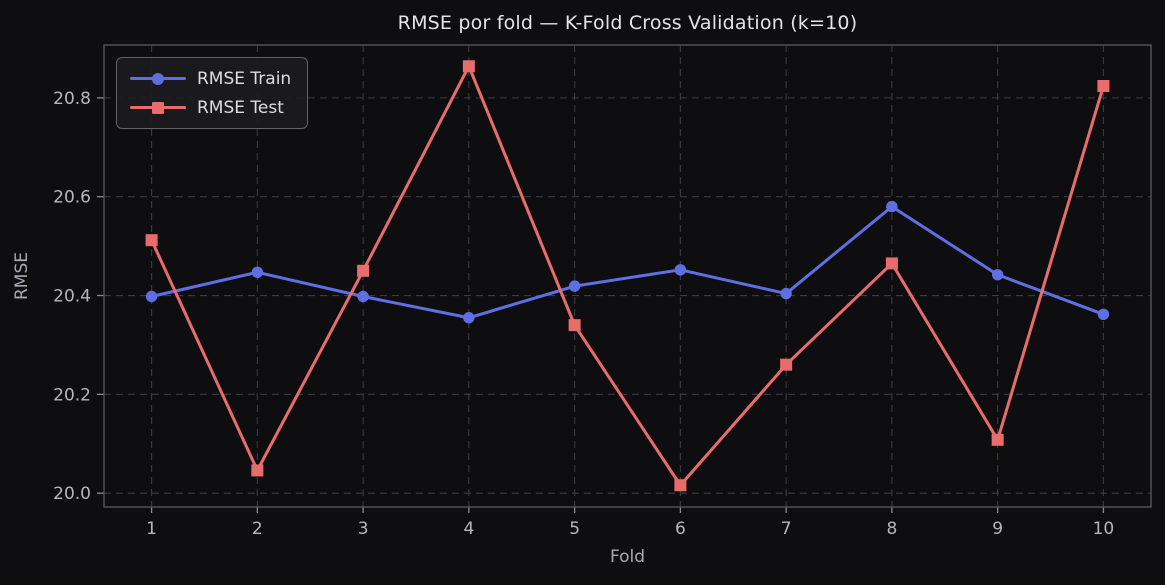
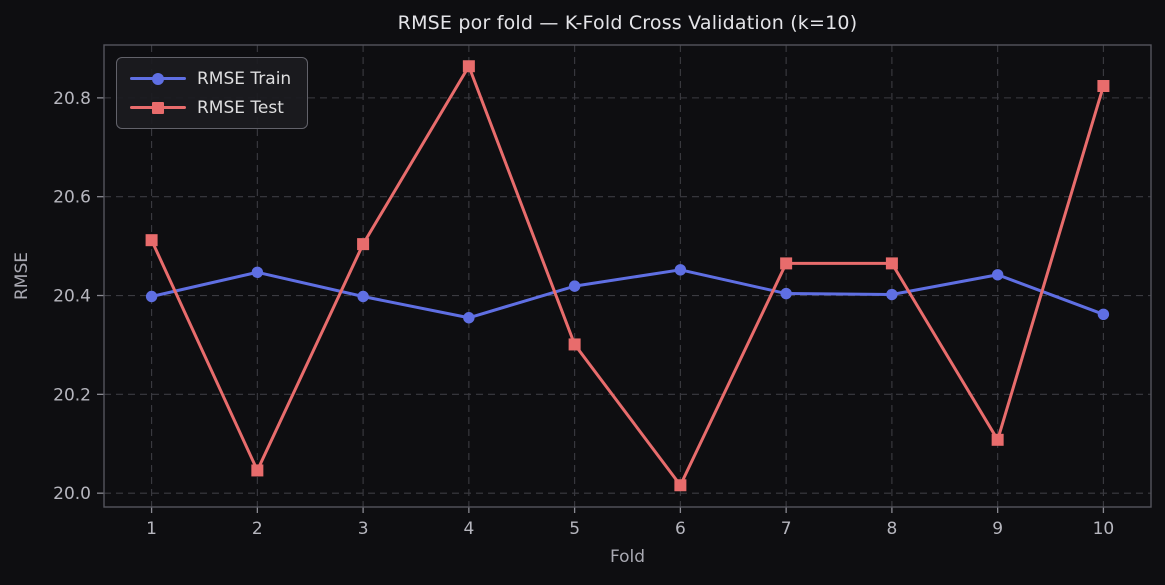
RMSE Test/3: 20.45 -> 20.50
RMSE Test/5: 20.34 -> 20.30
RMSE Test/7: 20.26 -> 20.46
RMSE Train/8: 20.58 -> 20.40
